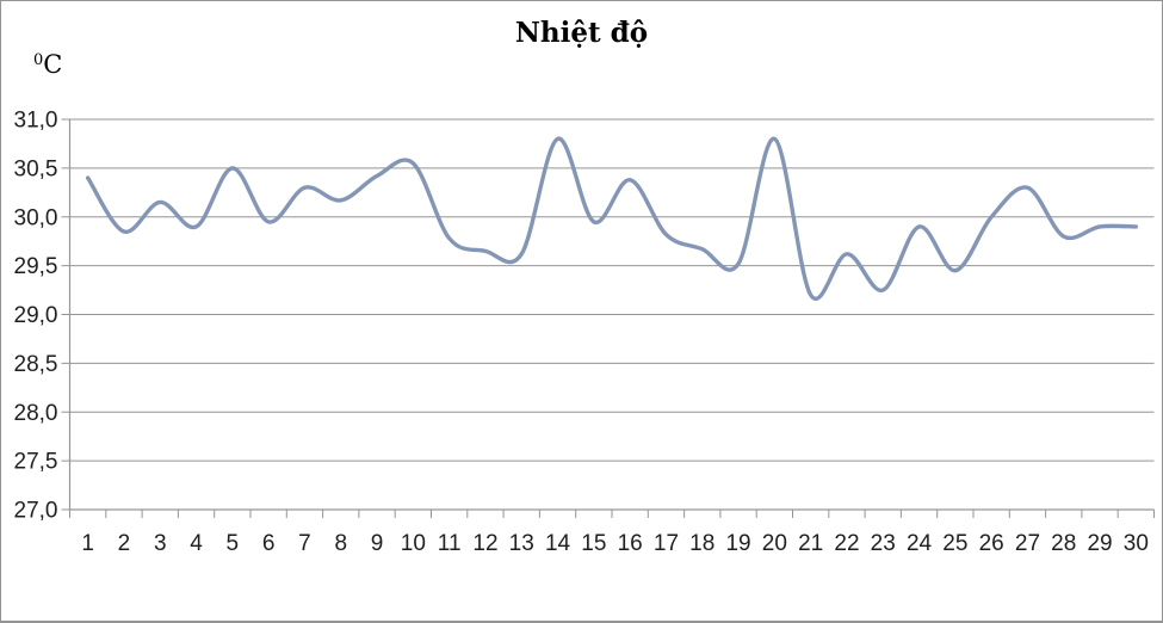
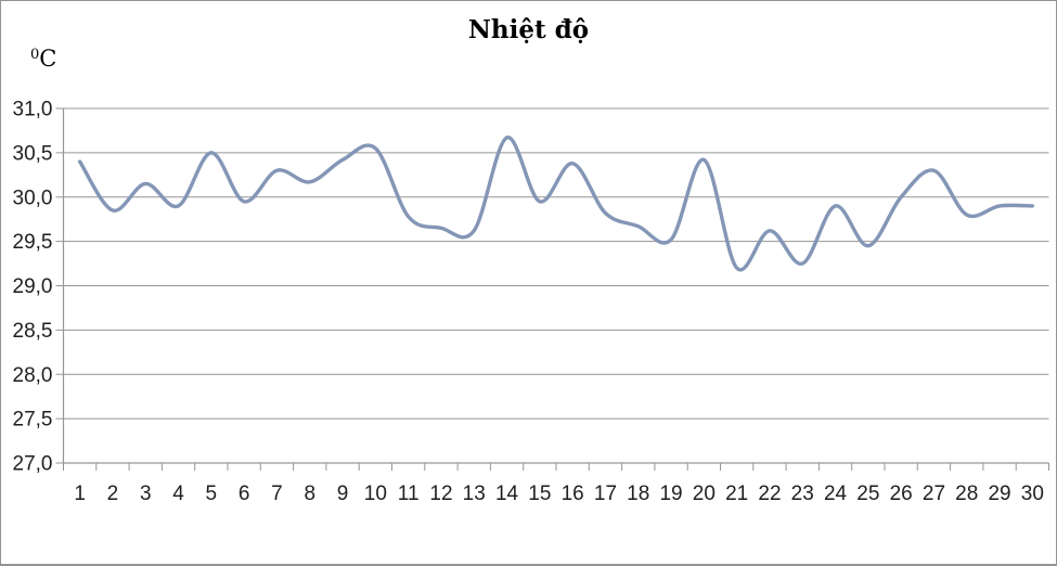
14: 30,8 -> 30,7
20: 30,8 -> 30,4
